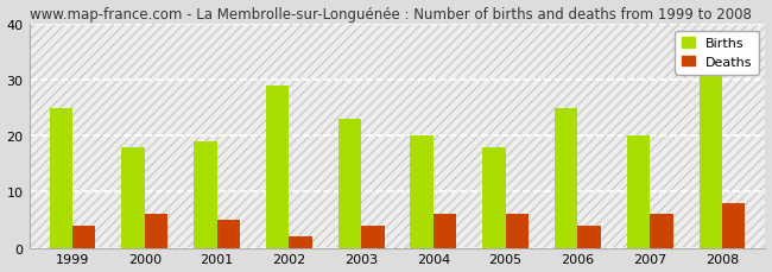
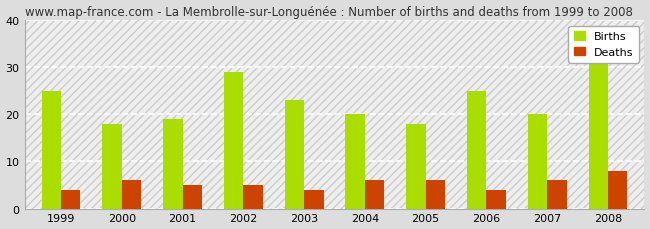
Deaths/2002: 2 -> 5
